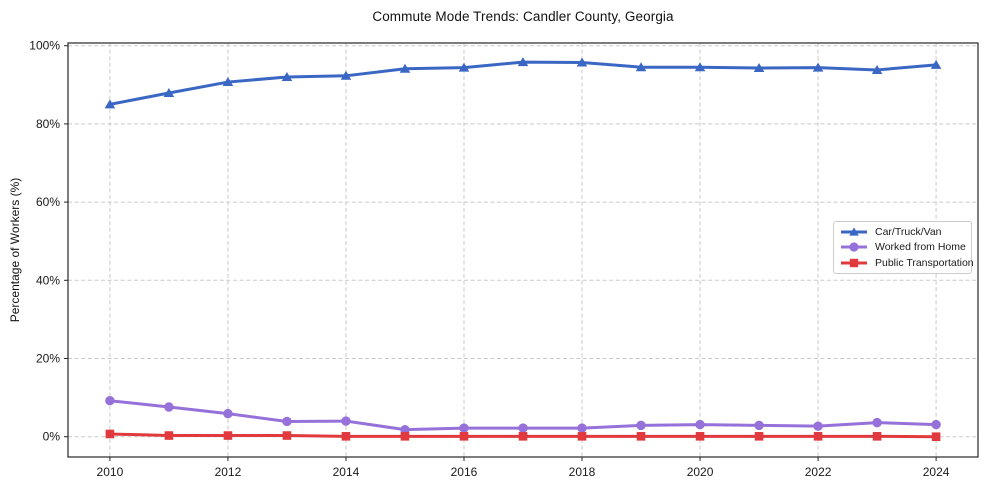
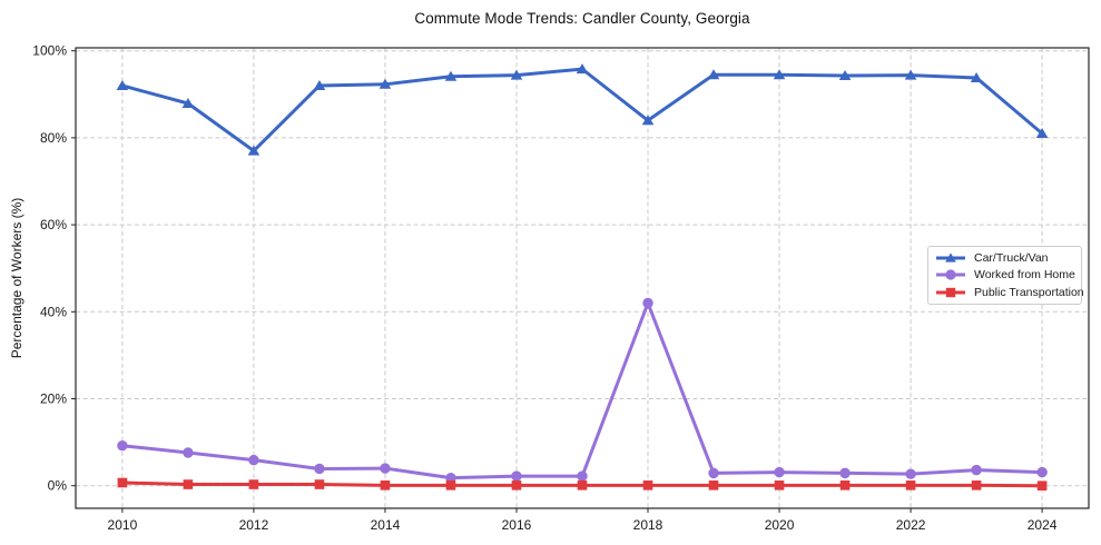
Car/Truck/Van/2010: 85% -> 92%
Car/Truck/Van/2012: 91% -> 77%
Car/Truck/Van/2018: 96% -> 84%
Worked from Home/2018: 2% -> 42%
Car/Truck/Van/2024: 95% -> 81%
